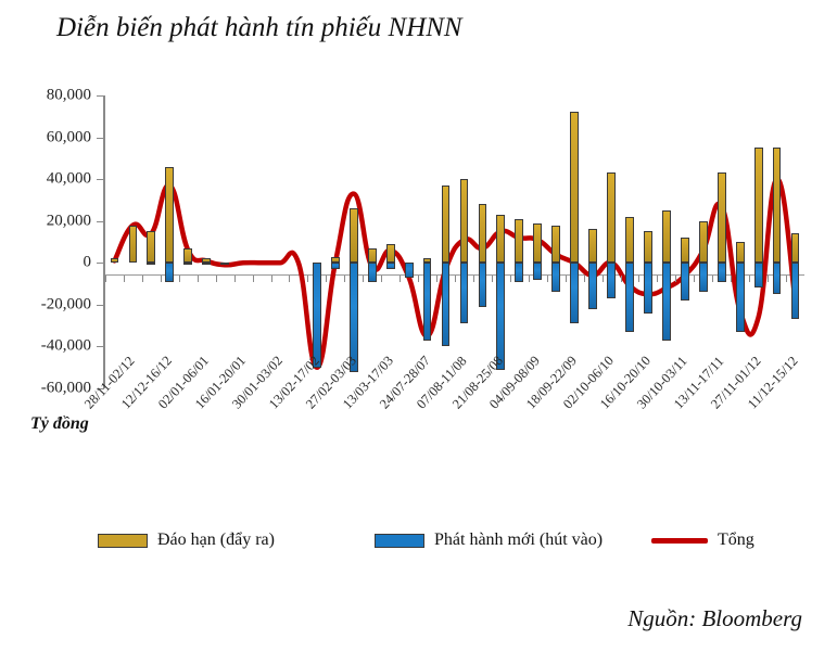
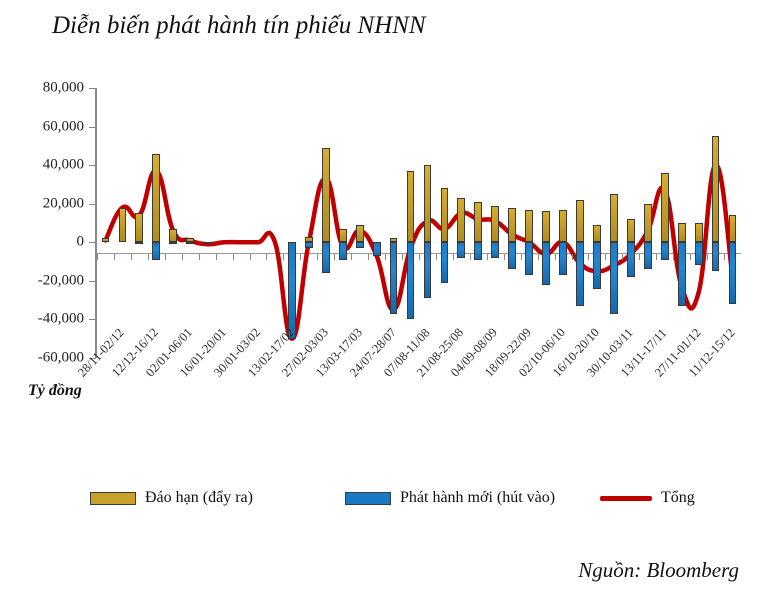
Đáo hạn (đẩy ra)/27/02-03/03: 26000 -> 49000
Phát hành mới (hút vào)/27/02-03/03: -52000 -> -16000
Phát hành mới (hút vào)/21/08-25/08: -51000 -> -8000
Đáo hạn (đẩy ra)/18/09-22/09: 72000 -> 17000
Phát hành mới (hút vào)/18/09-22/09: -29000 -> -17000
Đáo hạn (đẩy ra)/02/10-06/10: 43000 -> 17000
Đáo hạn (đẩy ra)/16/10-20/10: 15000 -> 9000
Đáo hạn (đẩy ra)/13/11-17/11: 43000 -> 36000
Đáo hạn (đẩy ra)/27/11-01/12: 55000 -> 10000
Phát hành mới (hút vào)/11/12-15/12: -27000 -> -32000
